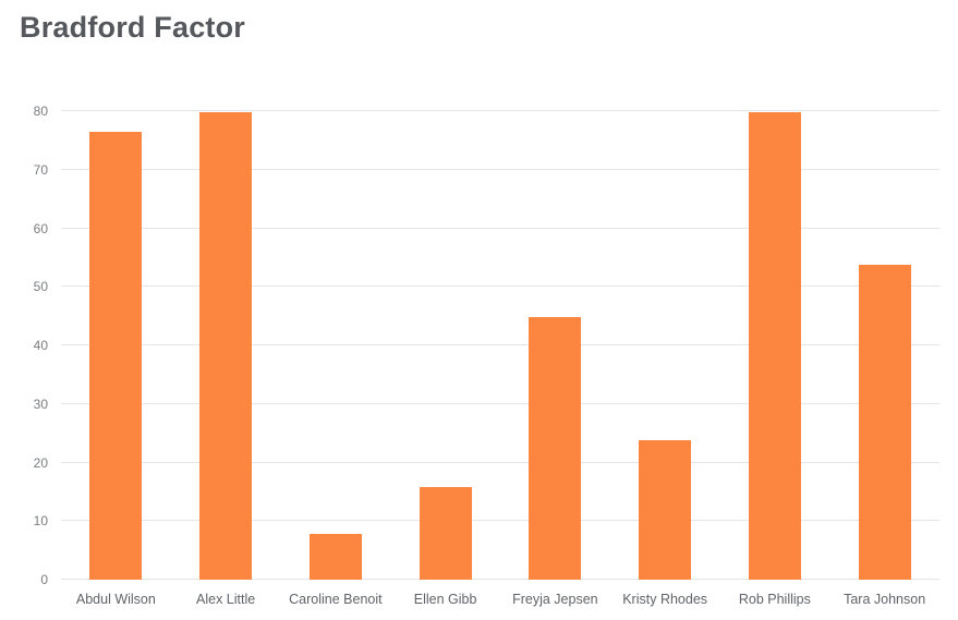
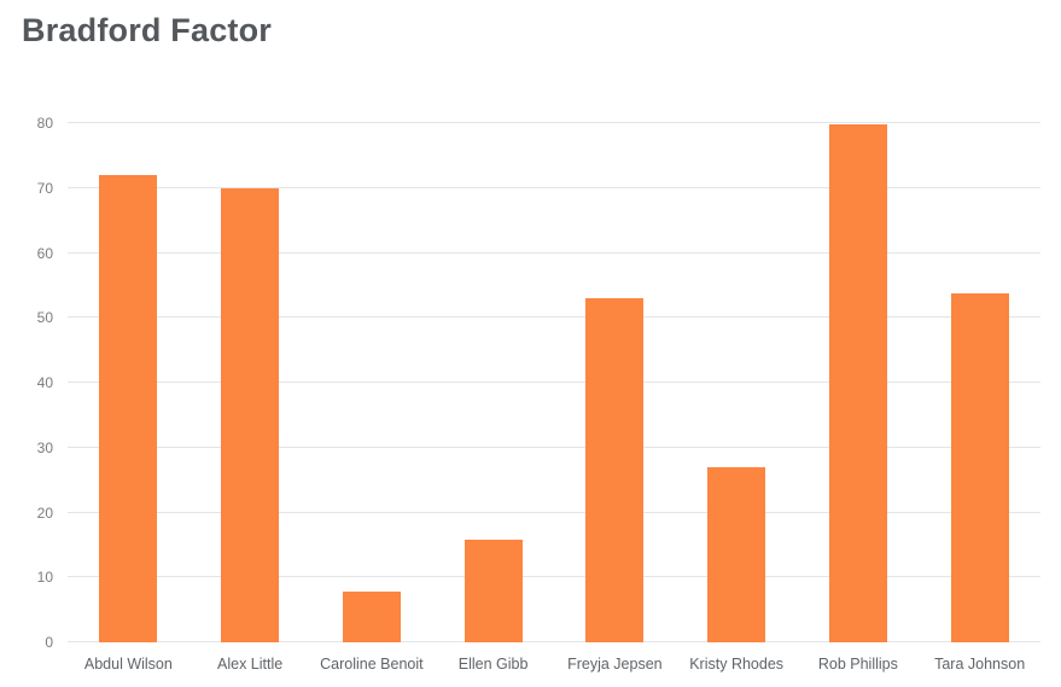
Abdul Wilson: 76 -> 72
Alex Little: 80 -> 70
Freyja Jepsen: 45 -> 53
Kristy Rhodes: 24 -> 27
